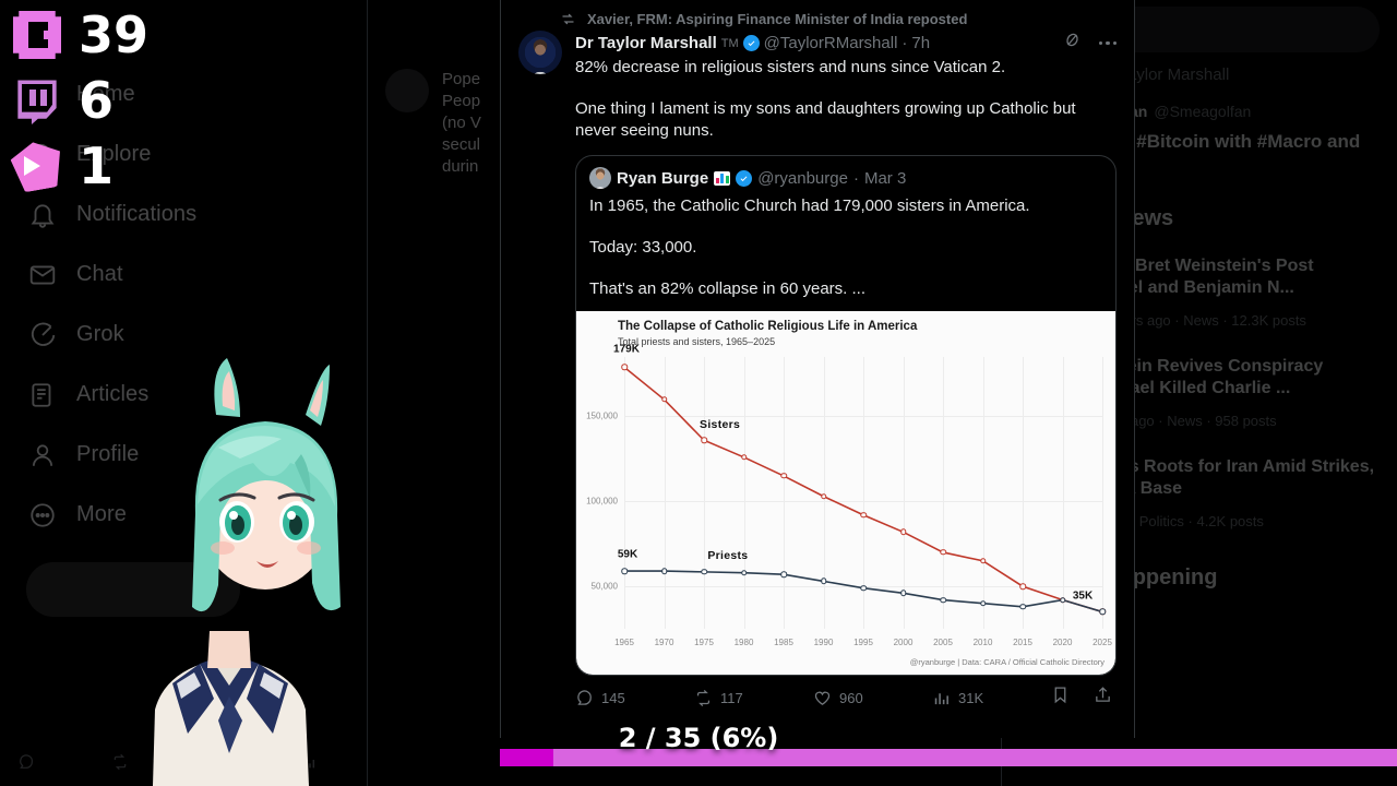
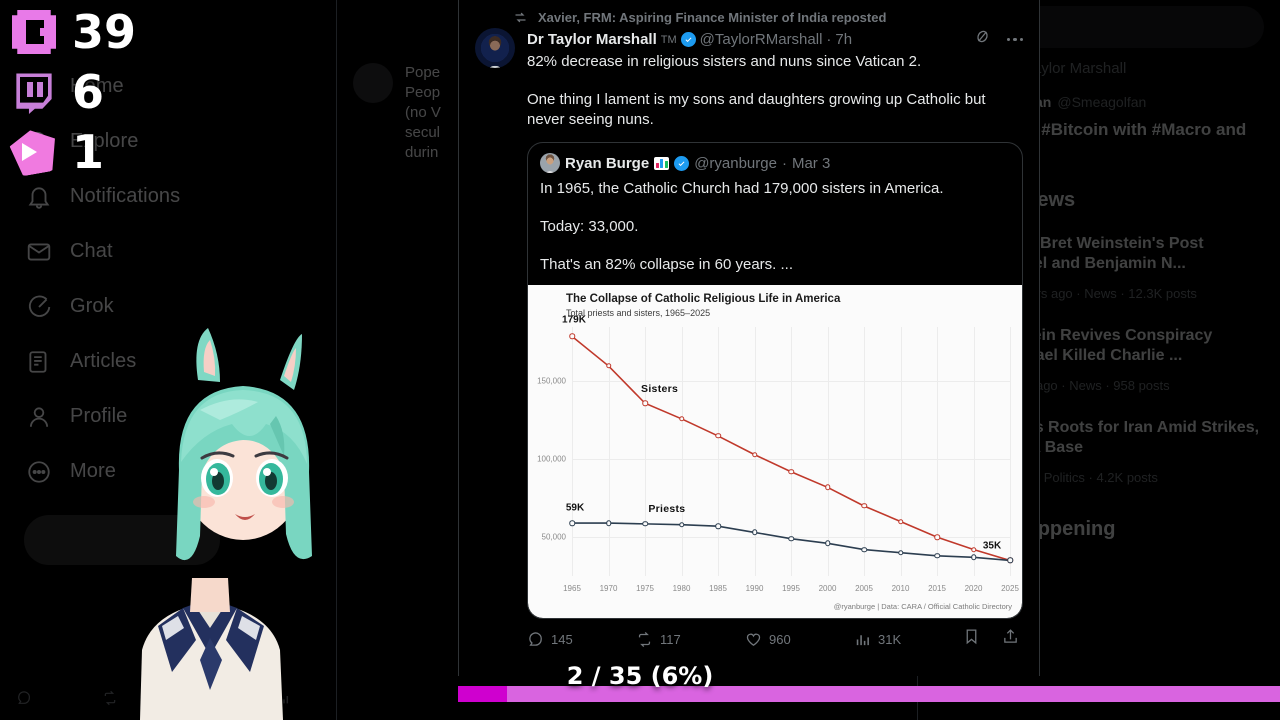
Sisters/2010: 65000 -> 60000
Priests/2020: 42000 -> 37000
